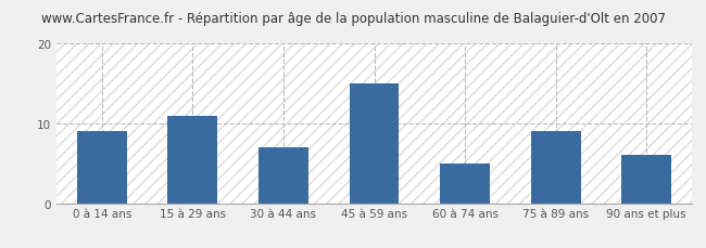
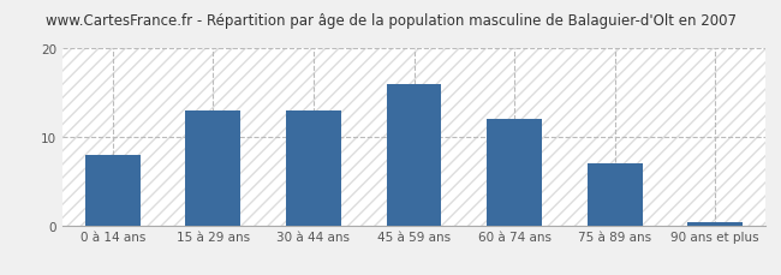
0 à 14 ans: 9.0 -> 8.0
15 à 29 ans: 11.0 -> 13.0
30 à 44 ans: 7.0 -> 13.0
45 à 59 ans: 15.0 -> 16.0
60 à 74 ans: 5.0 -> 12.0
75 à 89 ans: 9.0 -> 7.0
90 ans et plus: 6.0 -> 0.3
